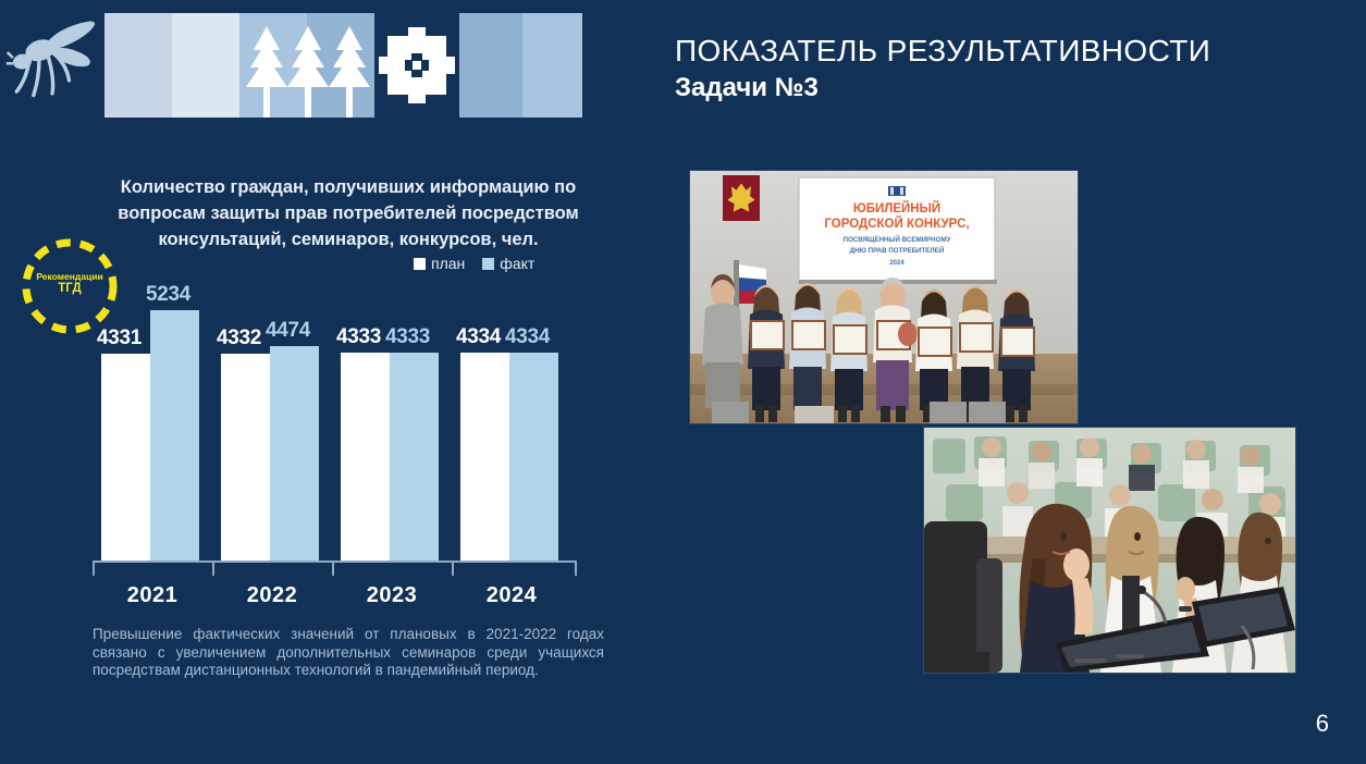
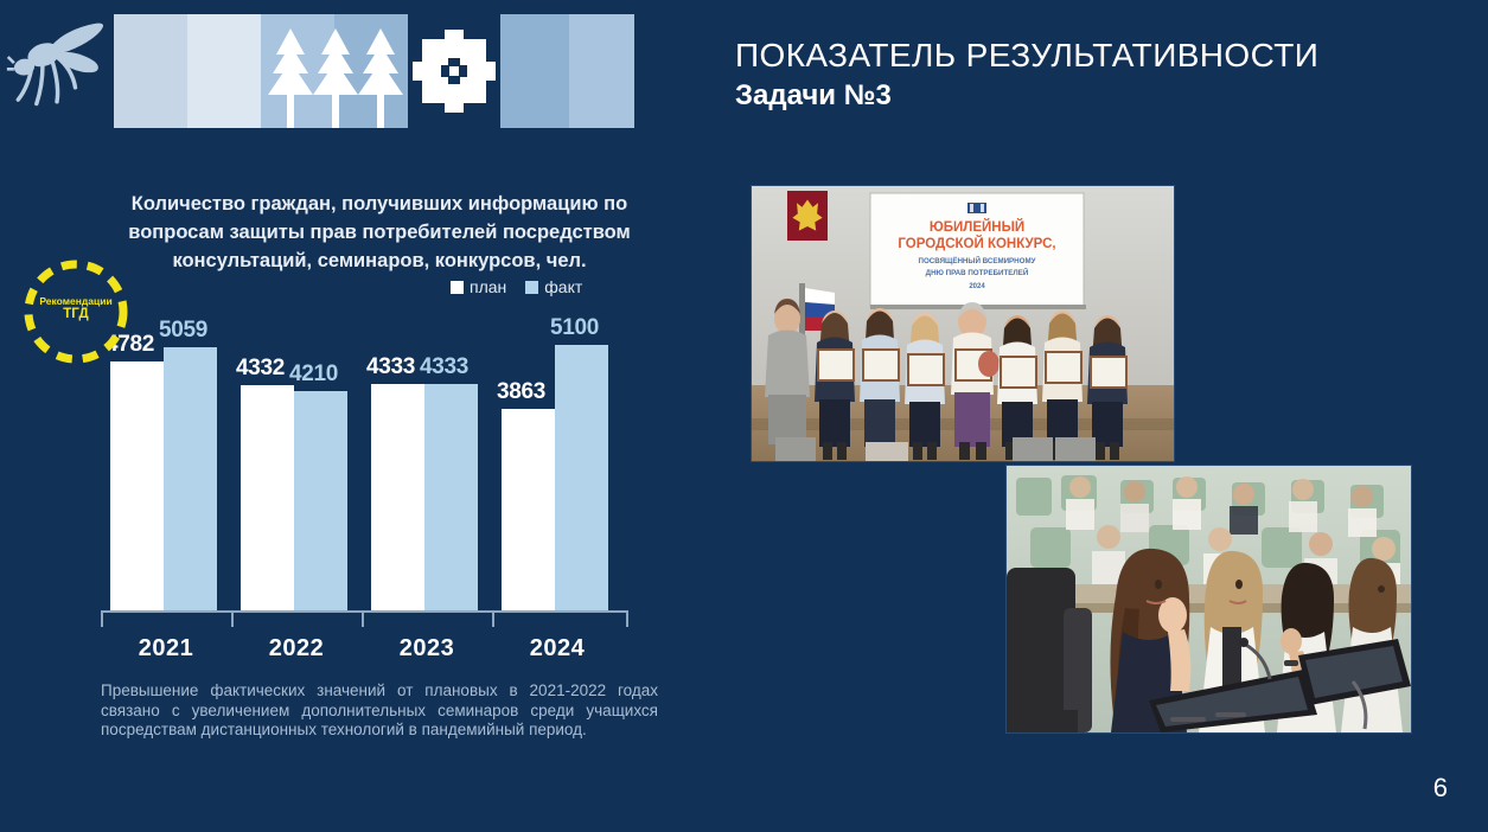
план/2021: 4331 -> 4782
факт/2021: 5234 -> 5059
факт/2022: 4474 -> 4210
план/2024: 4334 -> 3863
факт/2024: 4334 -> 5100
